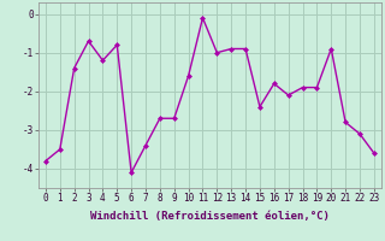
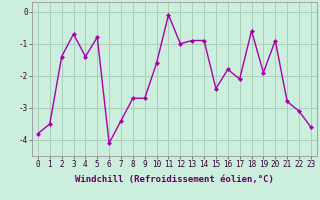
4: -1.2 -> -1.4
18: -1.9 -> -0.6
